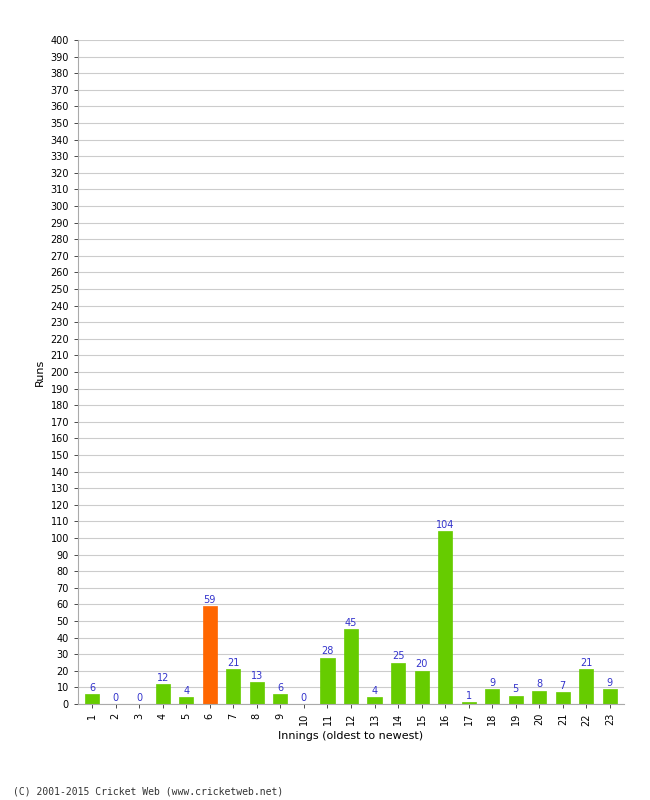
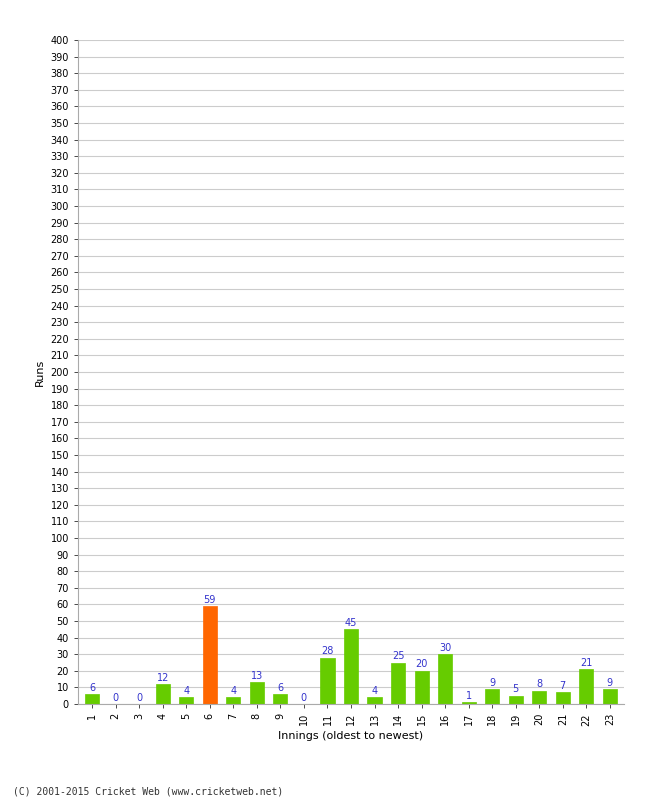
7: 21 -> 4
16: 104 -> 30
